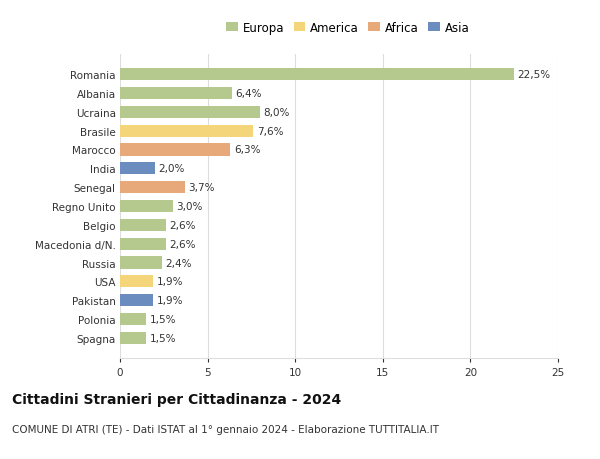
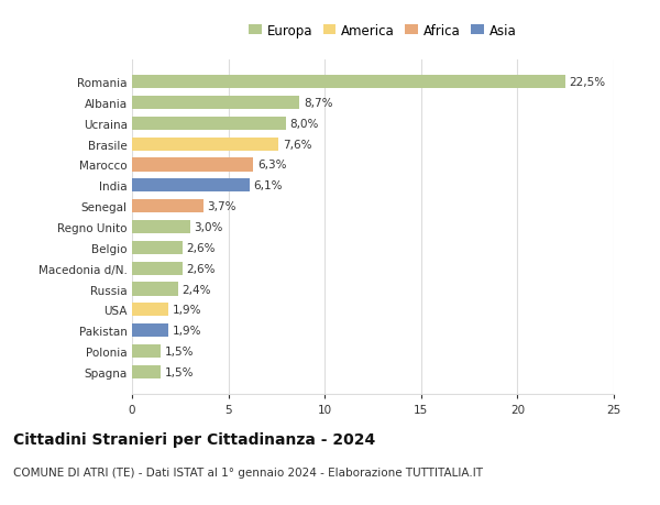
Albania: 6,4% -> 8,7%
India: 2,0% -> 6,1%
